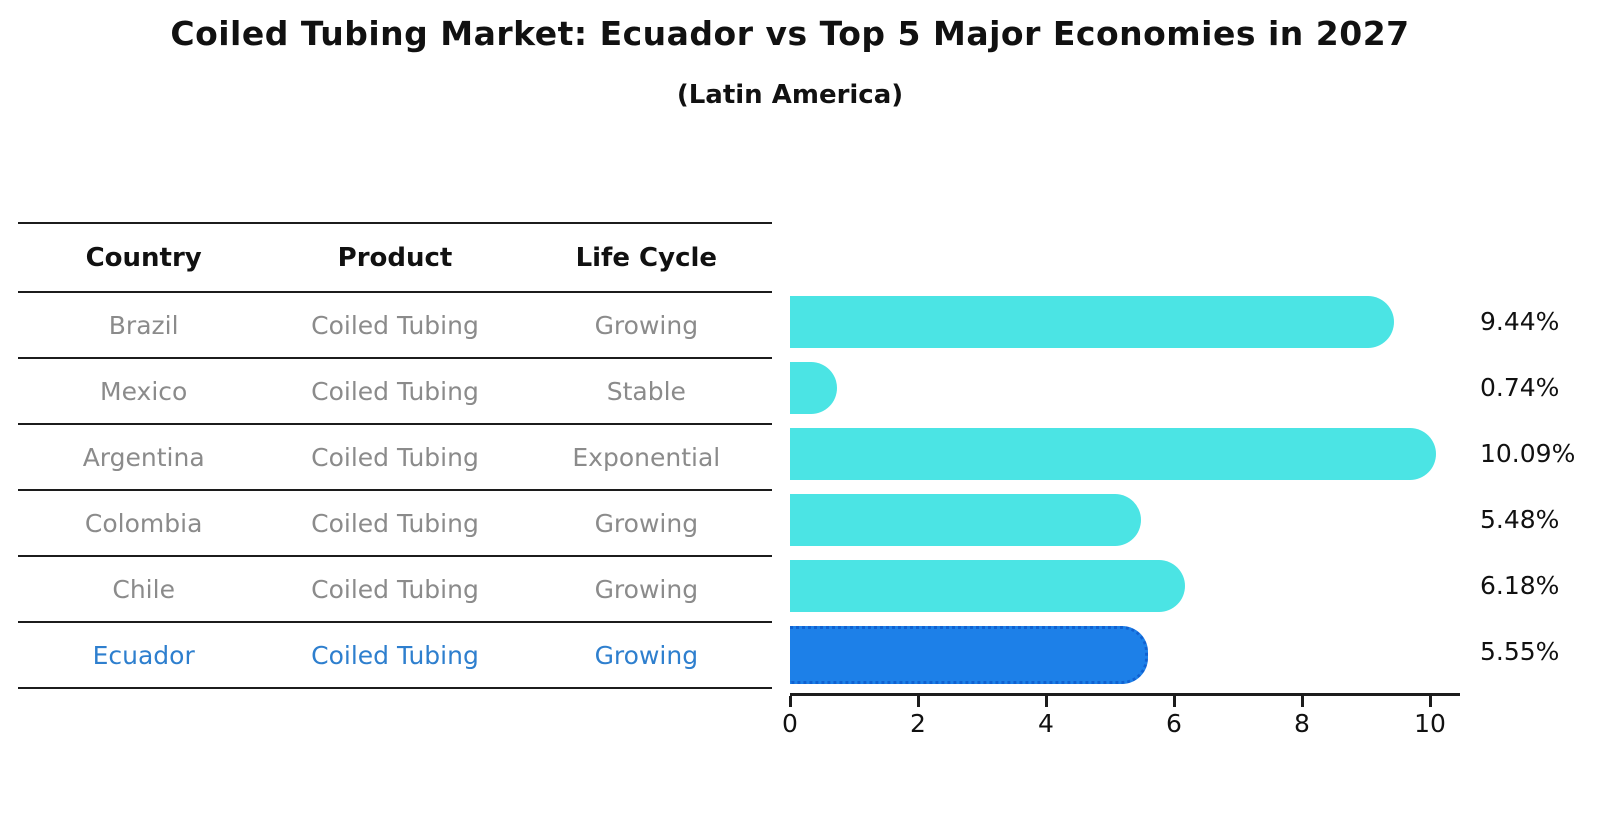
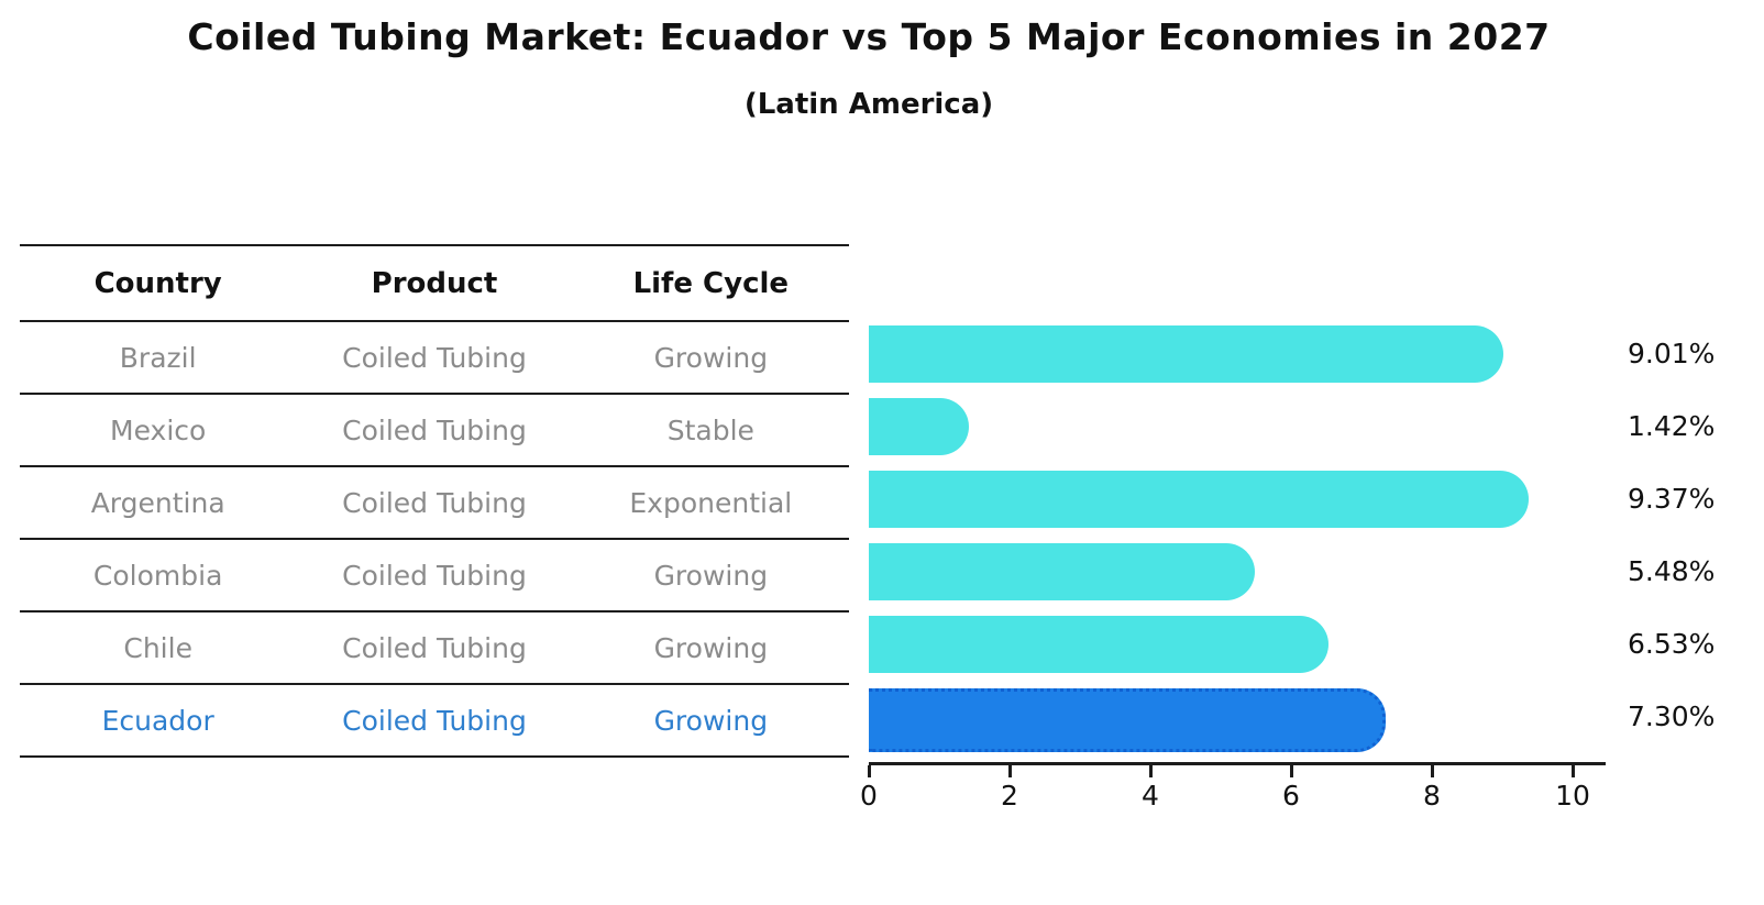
Brazil: 9.44% -> 9.01%
Mexico: 0.74% -> 1.42%
Argentina: 10.09% -> 9.37%
Chile: 6.18% -> 6.53%
Ecuador: 5.55% -> 7.30%
